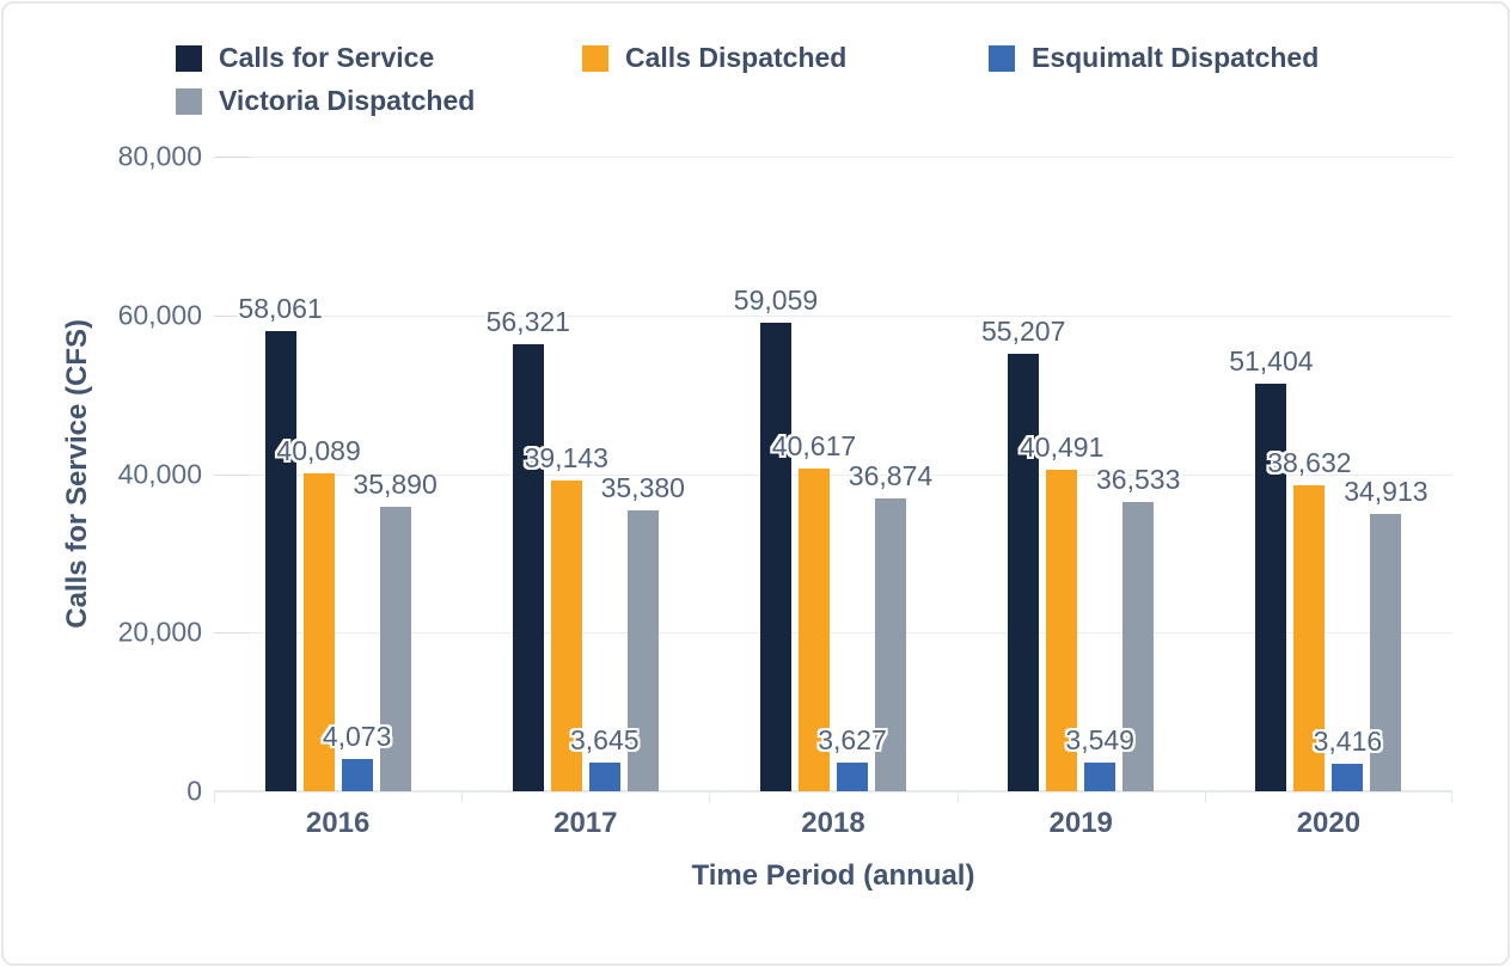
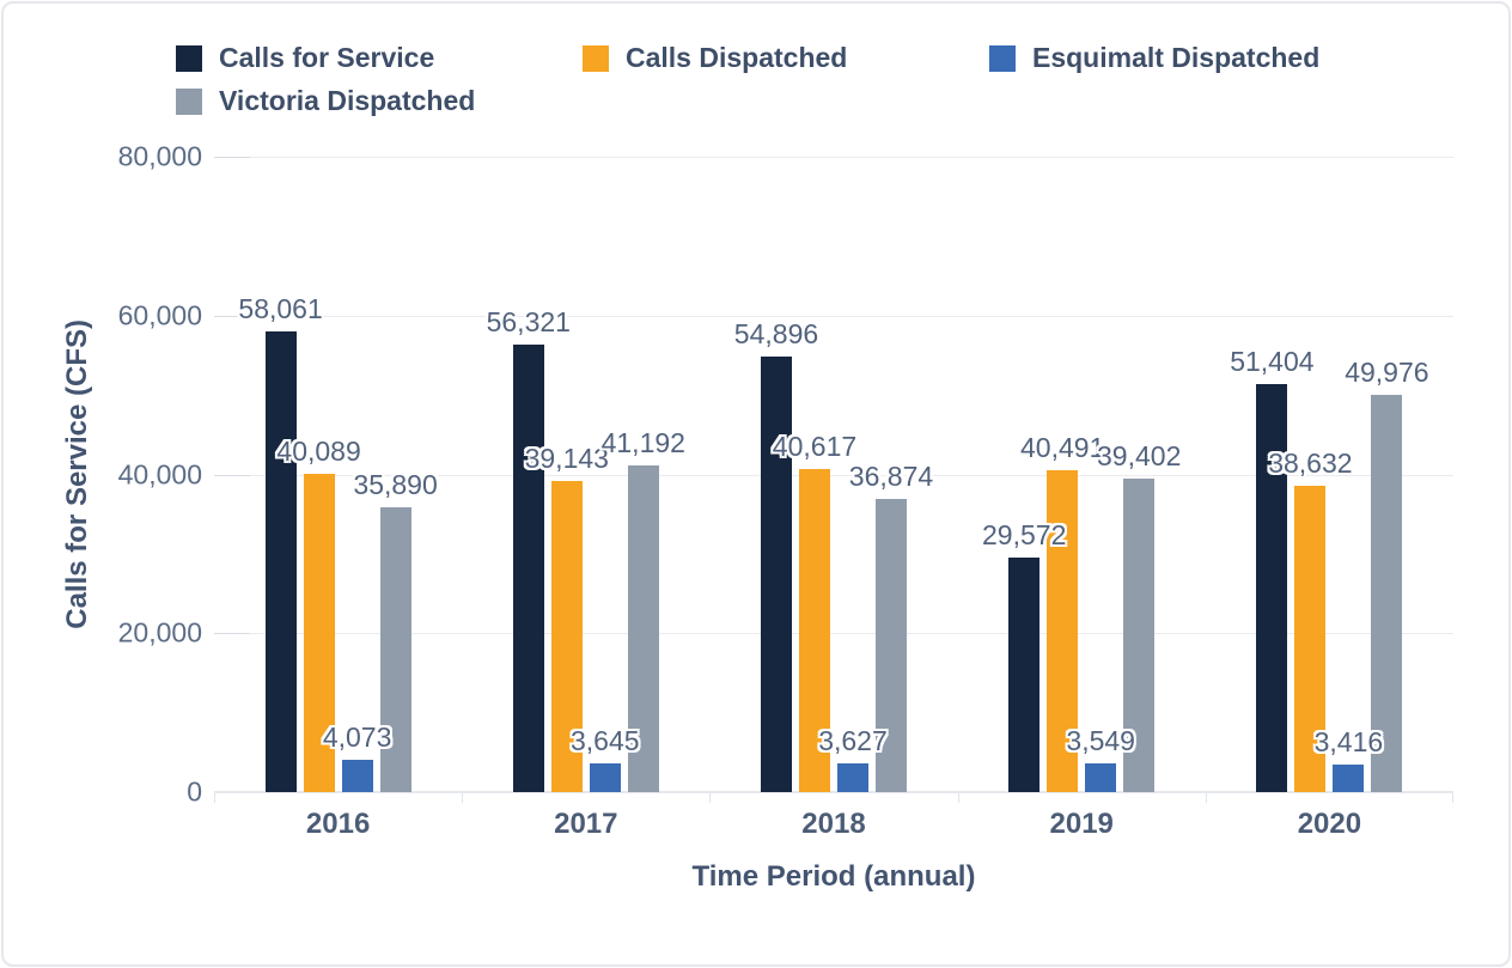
Victoria Dispatched/2017: 35,380 -> 41,192
Calls for Service/2018: 59,059 -> 54,896
Calls for Service/2019: 55,207 -> 29,572
Victoria Dispatched/2019: 36,533 -> 39,402
Victoria Dispatched/2020: 34,913 -> 49,976
